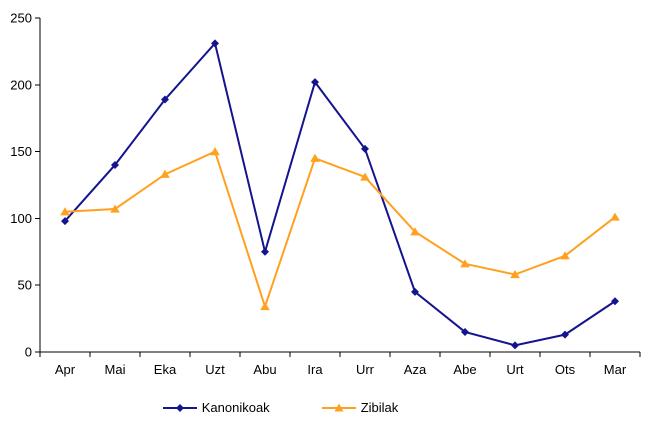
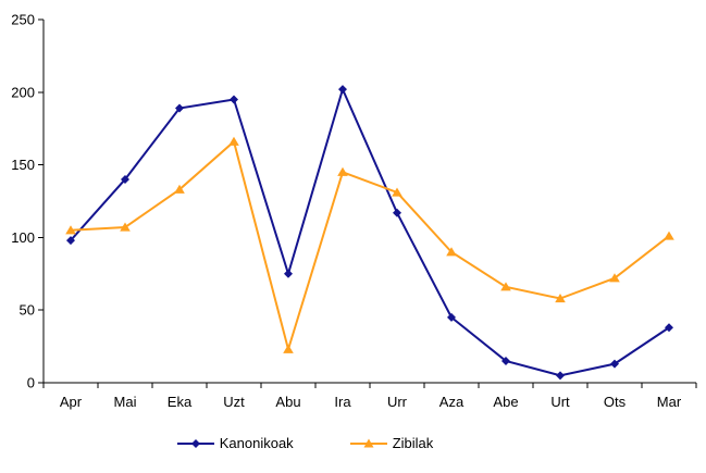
Kanonikoak/Uzt: 231 -> 195
Zibilak/Uzt: 150 -> 166
Zibilak/Abu: 34 -> 23
Kanonikoak/Urr: 152 -> 117
